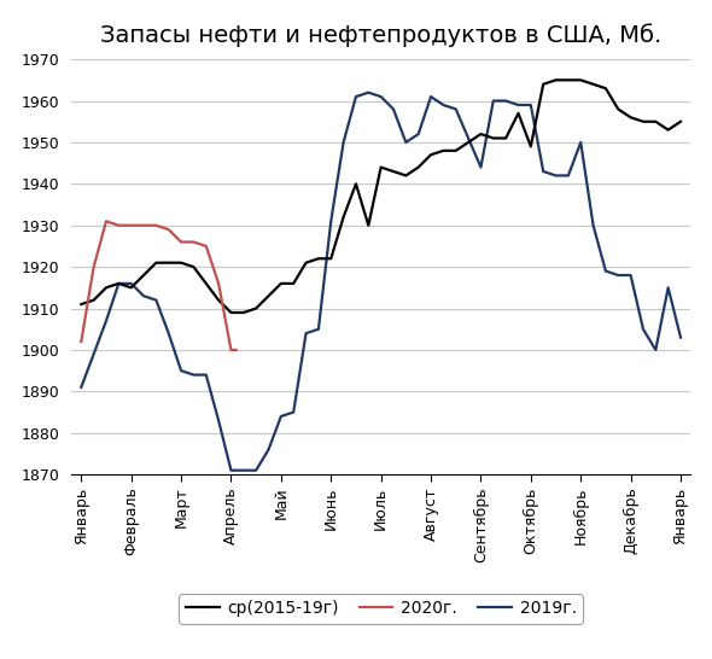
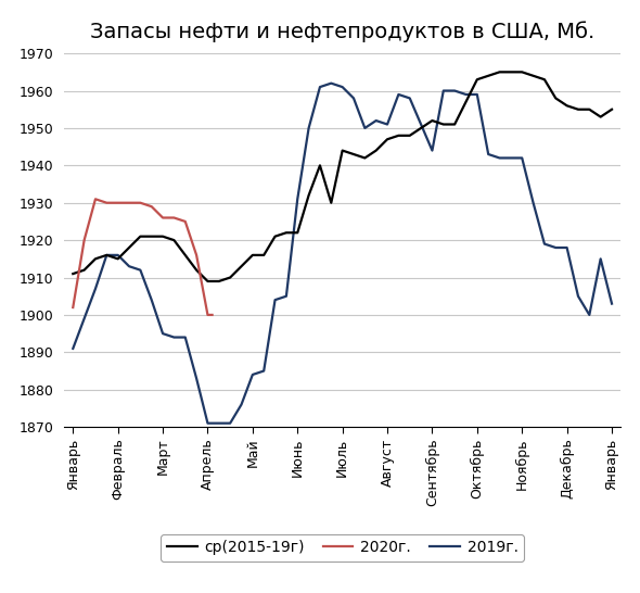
2019г./Август: 1961 -> 1951
ср(2015-19г)/Октябрь: 1949 -> 1963
2019г./Ноябрь: 1950 -> 1942
